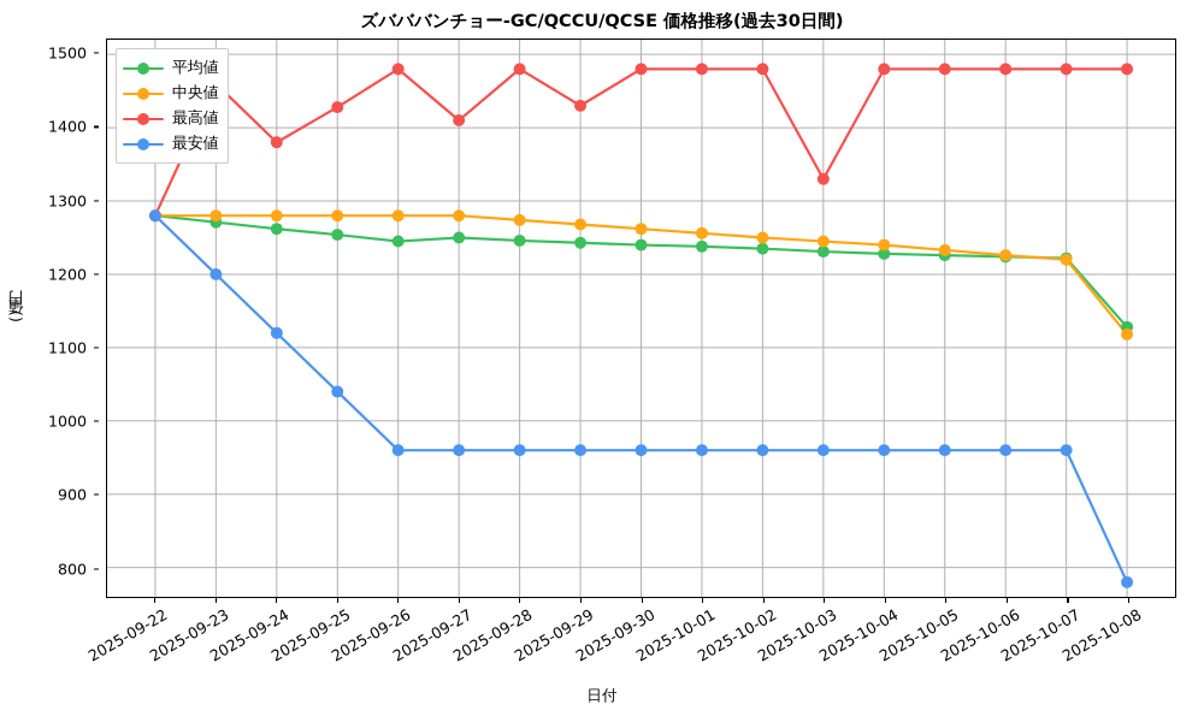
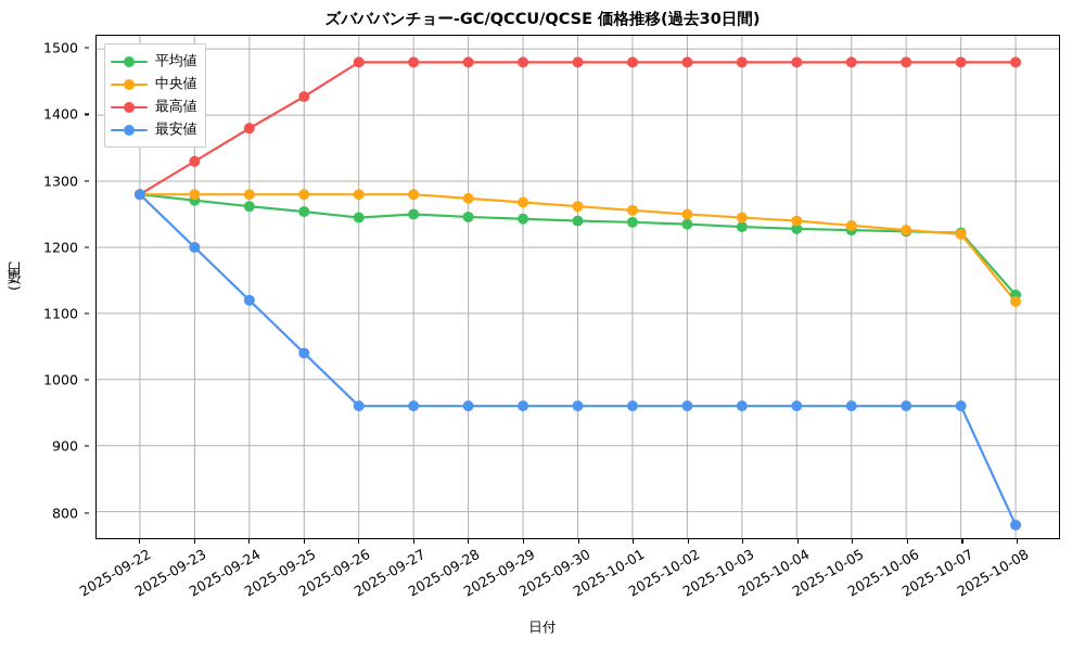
最高値/2025-09-23: 1460 -> 1330
最高値/2025-09-27: 1410 -> 1480
最高値/2025-09-29: 1430 -> 1480
最高値/2025-10-03: 1330 -> 1480
